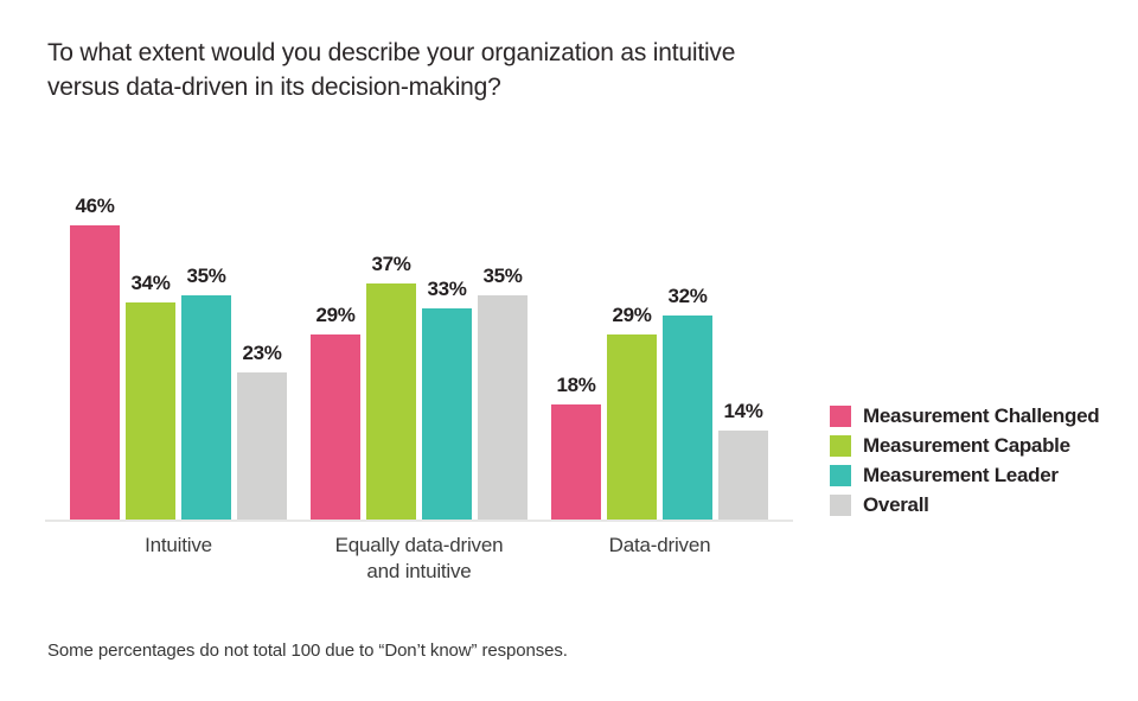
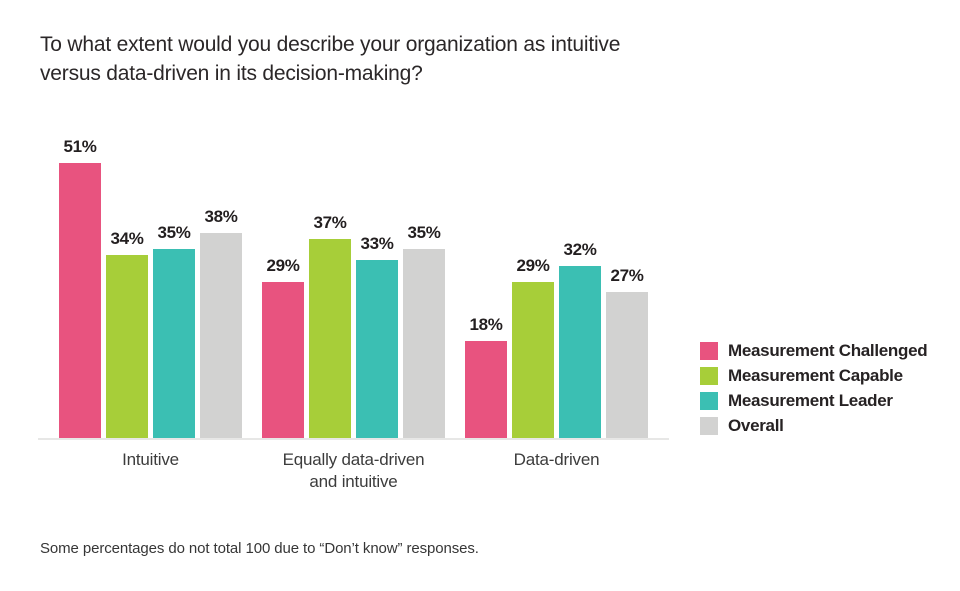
Measurement Challenged/Intuitive: 46% -> 51%
Overall/Intuitive: 23% -> 38%
Overall/Data-driven: 14% -> 27%
